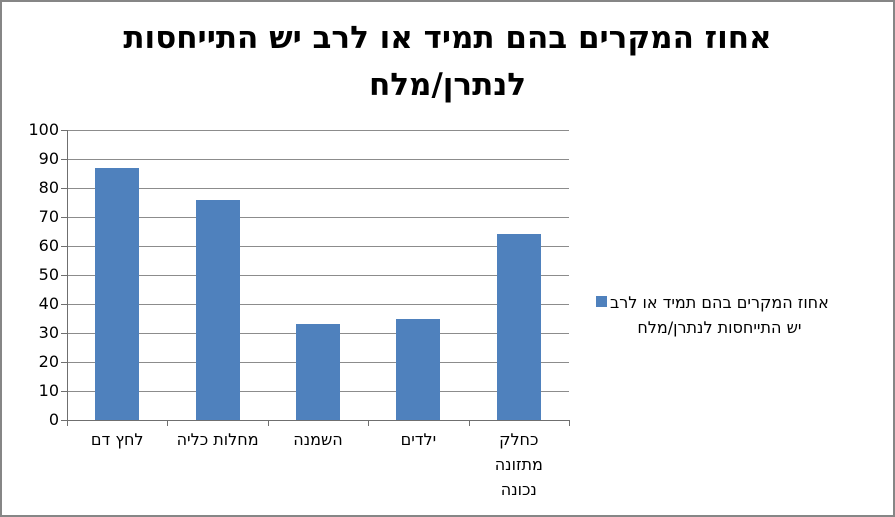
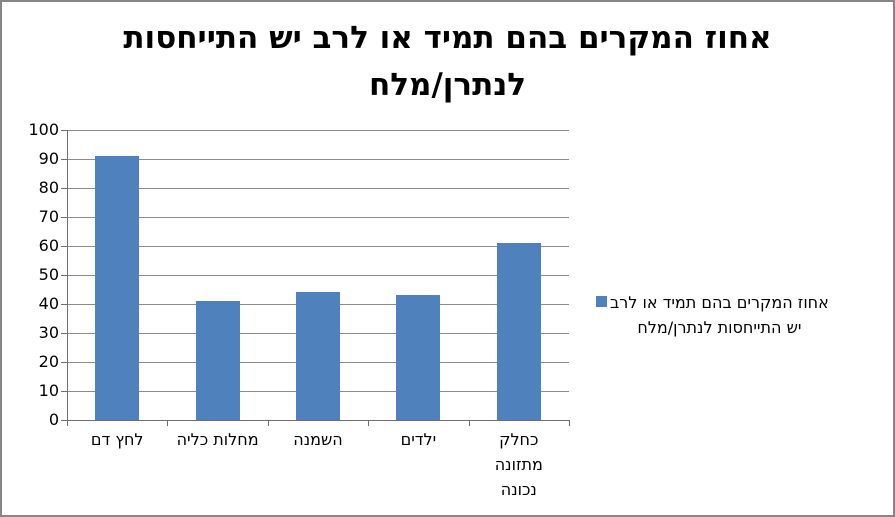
לחץ דם: 87 -> 91
מחלות כליה: 76 -> 41
השמנה: 33 -> 44
ילדים: 35 -> 43
כחלק מתזונה נכונה: 64 -> 61
